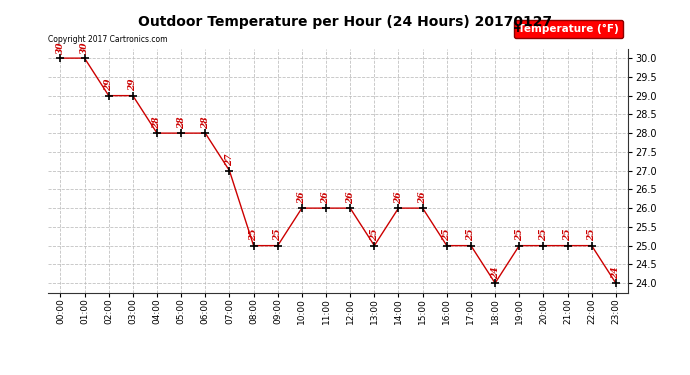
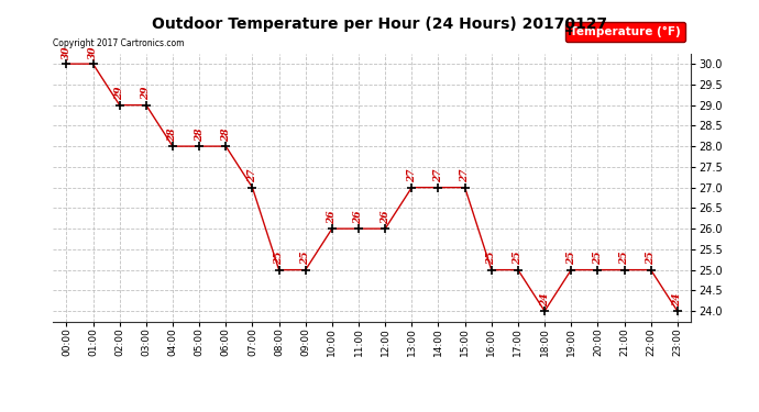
13:00: 25 -> 27
14:00: 26 -> 27
15:00: 26 -> 27
